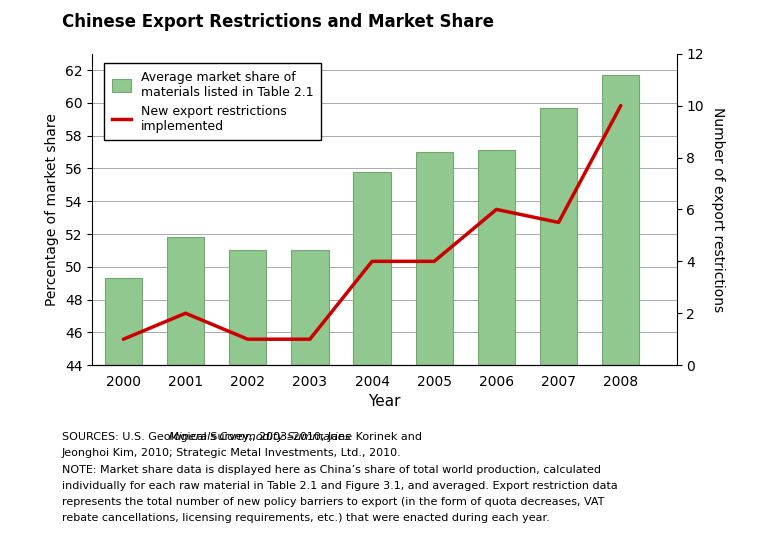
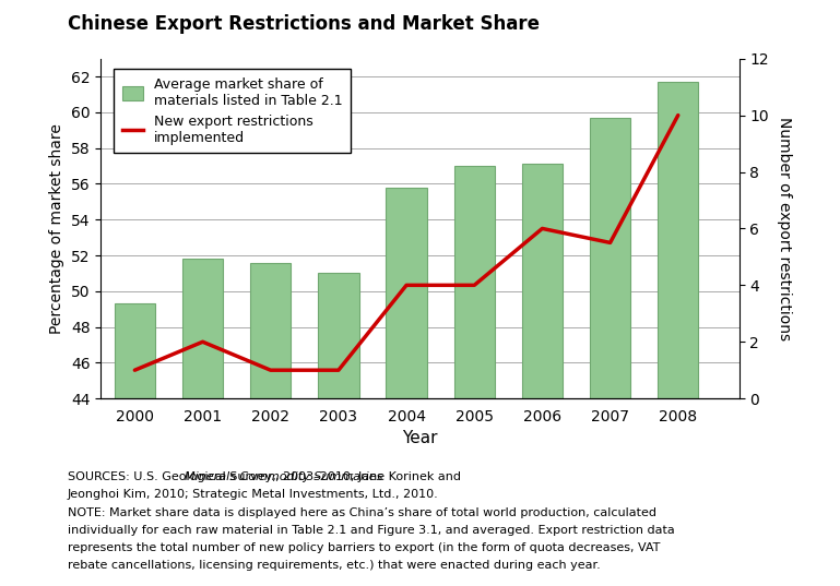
Average market share of materials listed in Table 2.1/2002: 51.0 -> 51.6
